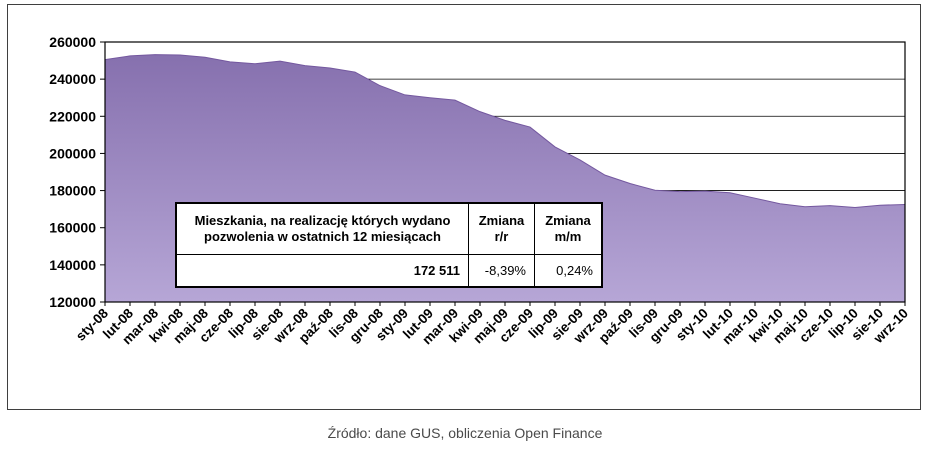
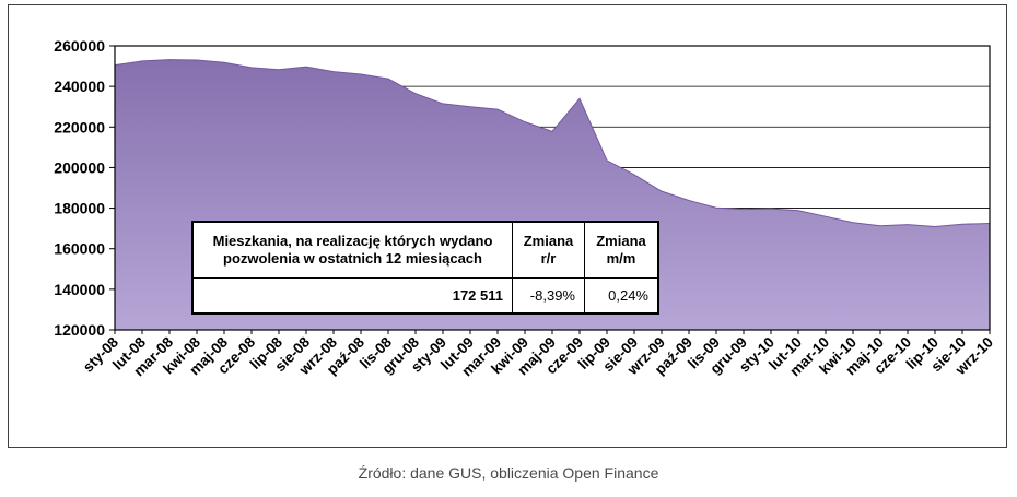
cze-09: 214000 -> 234000
